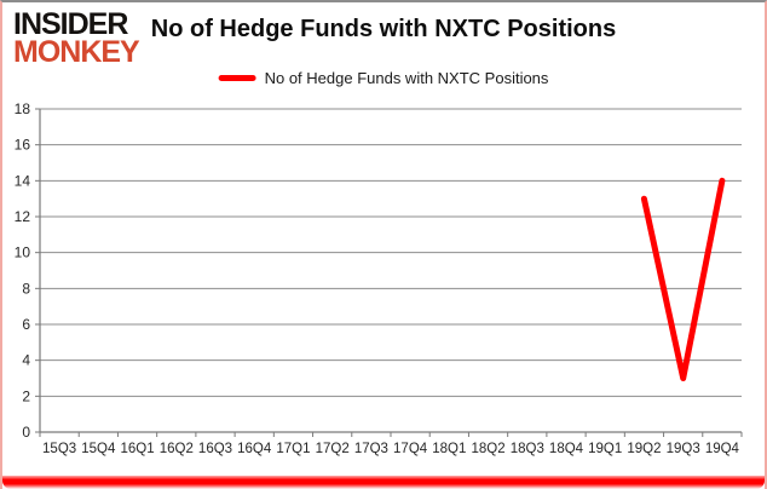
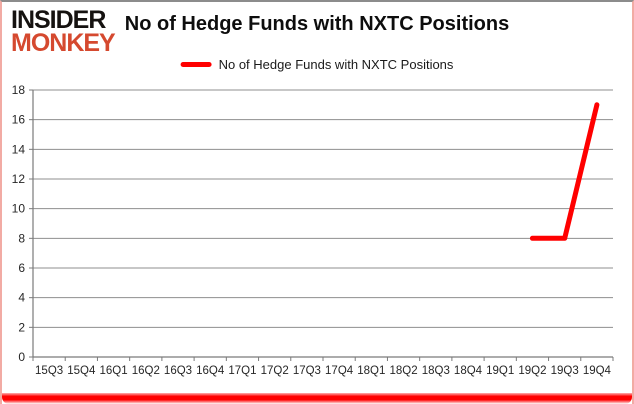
19Q2: 13 -> 8
19Q3: 3 -> 8
19Q4: 14 -> 17
